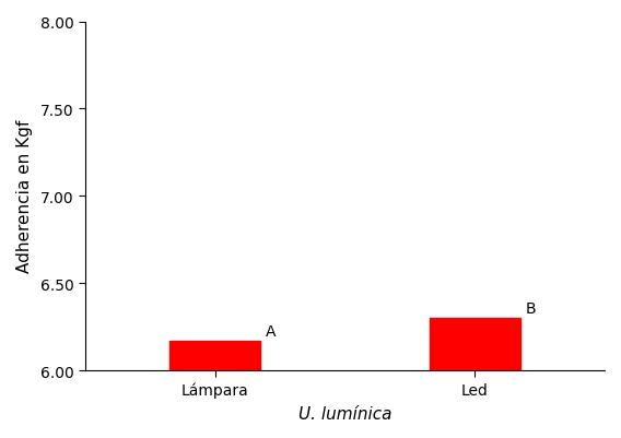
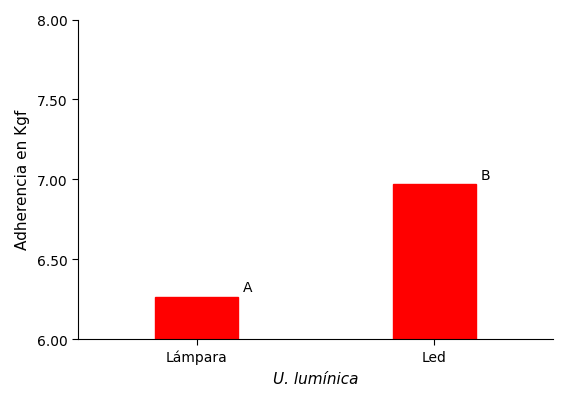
Lámpara: 6.17 -> 6.26
Led: 6.30 -> 6.97
